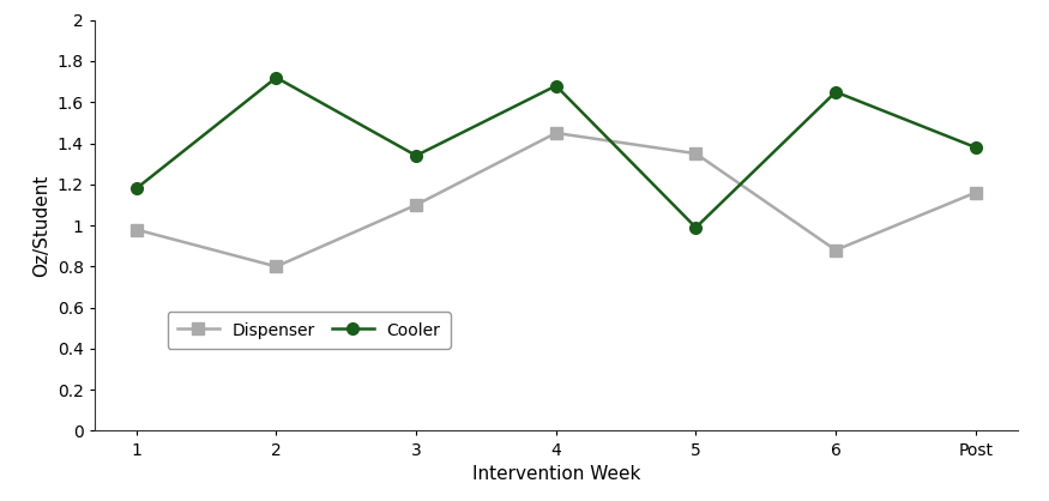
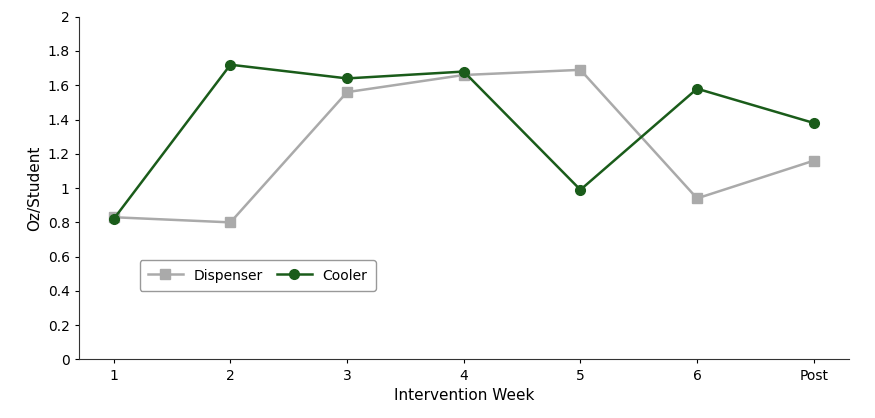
Dispenser/1: 0.98 -> 0.83
Cooler/1: 1.18 -> 0.82
Dispenser/3: 1.10 -> 1.56
Cooler/3: 1.34 -> 1.64
Dispenser/4: 1.45 -> 1.66
Dispenser/5: 1.35 -> 1.69
Dispenser/6: 0.88 -> 0.94
Cooler/6: 1.65 -> 1.58
